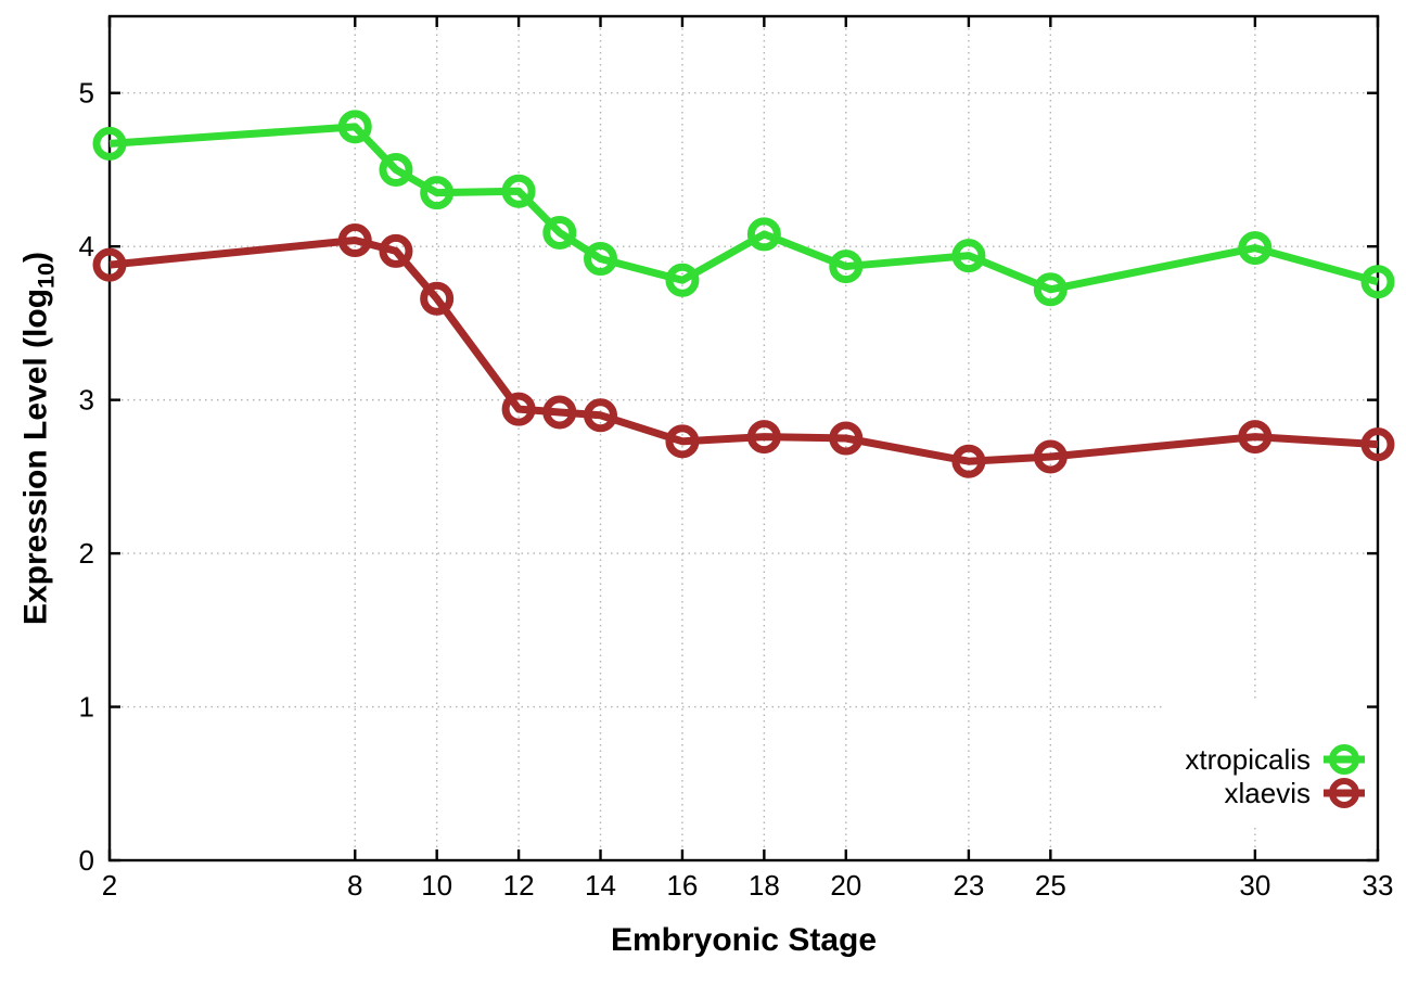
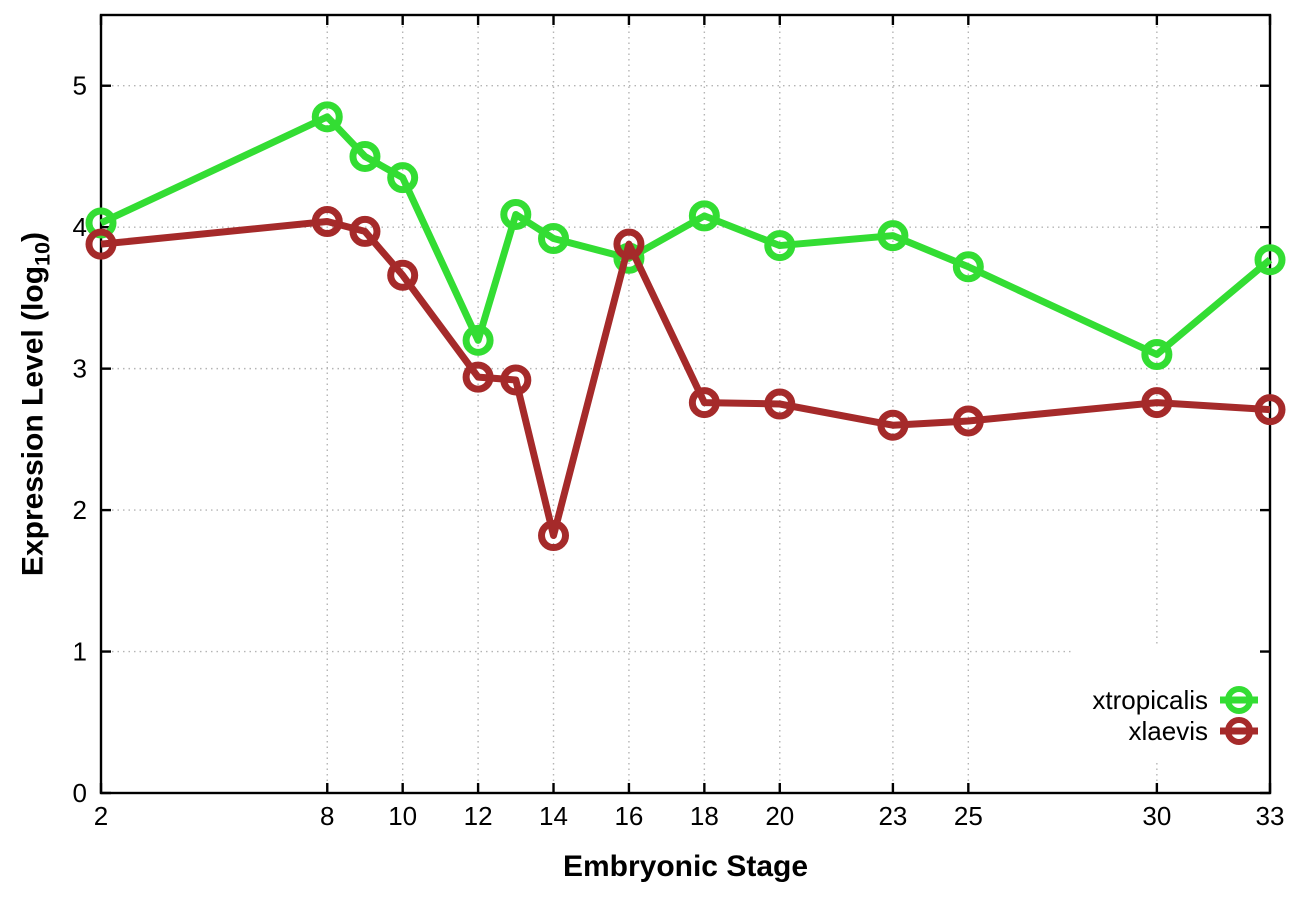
xtropicalis/2: 4.67 -> 4.03
xtropicalis/12: 4.36 -> 3.20
xlaevis/14: 2.90 -> 1.82
xlaevis/16: 2.73 -> 3.88
xtropicalis/30: 3.99 -> 3.10
